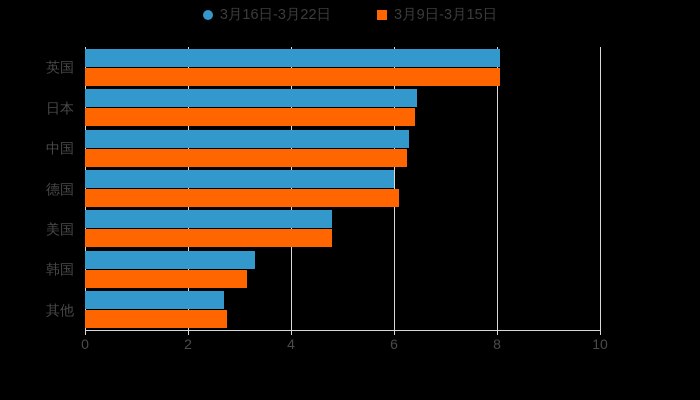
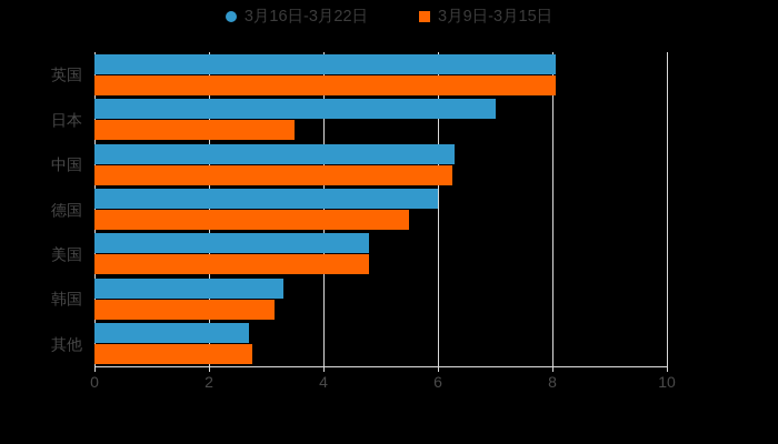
3月16日-3月22日/日本: 6.5 -> 7.0
3月9日-3月15日/日本: 6.4 -> 3.5
3月9日-3月15日/德国: 6.1 -> 5.5
